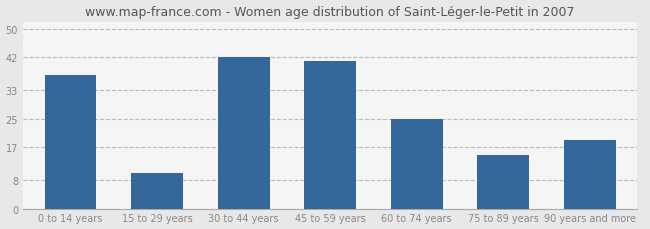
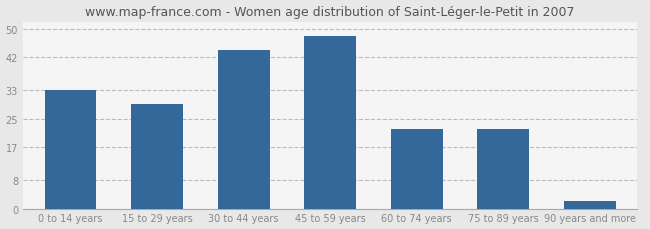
0 to 14 years: 37 -> 33
15 to 29 years: 10 -> 29
30 to 44 years: 42 -> 44
45 to 59 years: 41 -> 48
60 to 74 years: 25 -> 22
75 to 89 years: 15 -> 22
90 years and more: 19 -> 2
